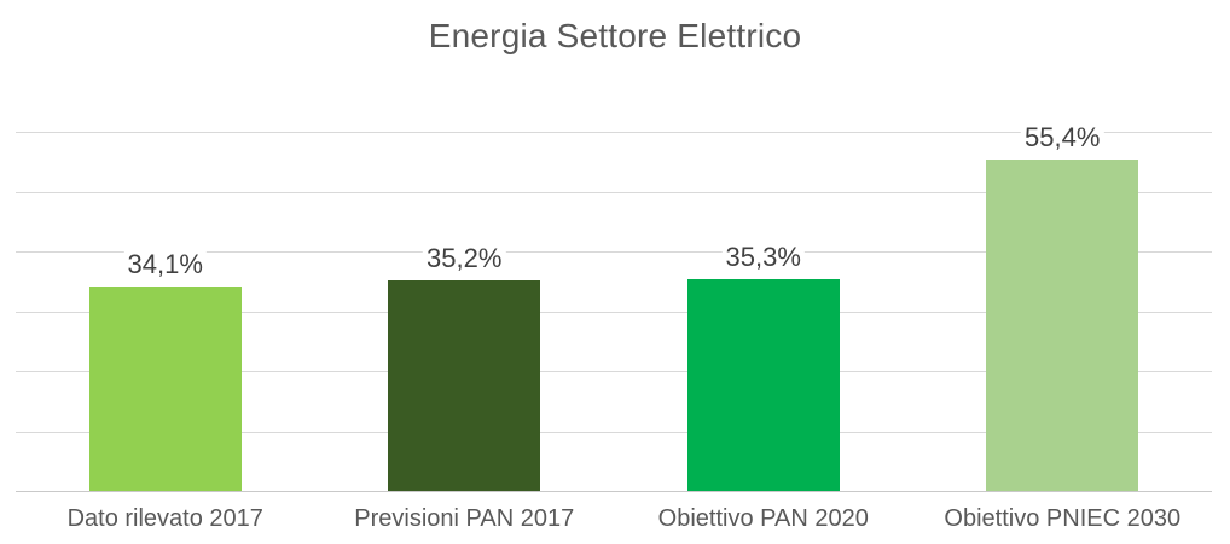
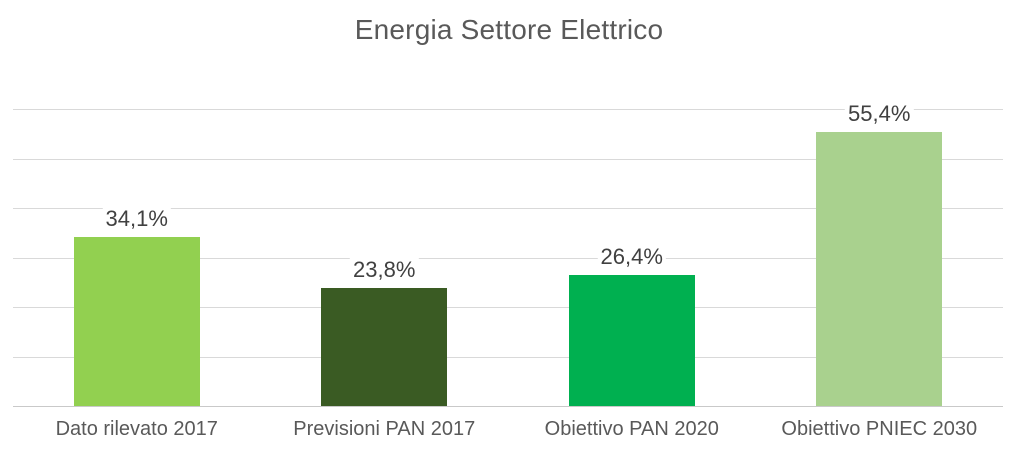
Previsioni PAN 2017: 35,2% -> 23,8%
Obiettivo PAN 2020: 35,3% -> 26,4%
